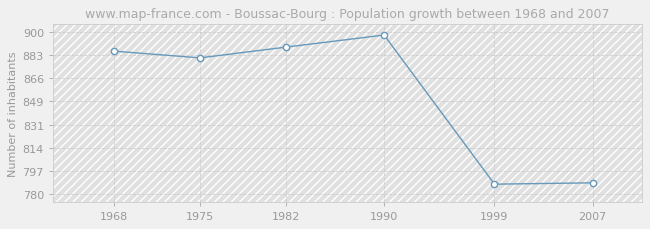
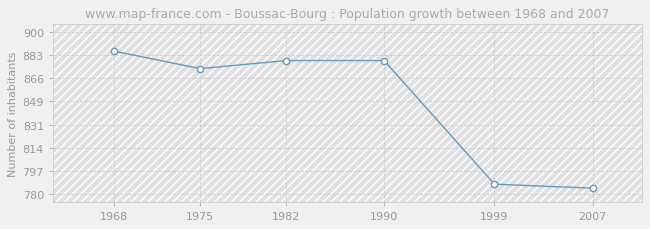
1975: 881 -> 873
1982: 889 -> 879
1990: 898 -> 879
2007: 788 -> 784
